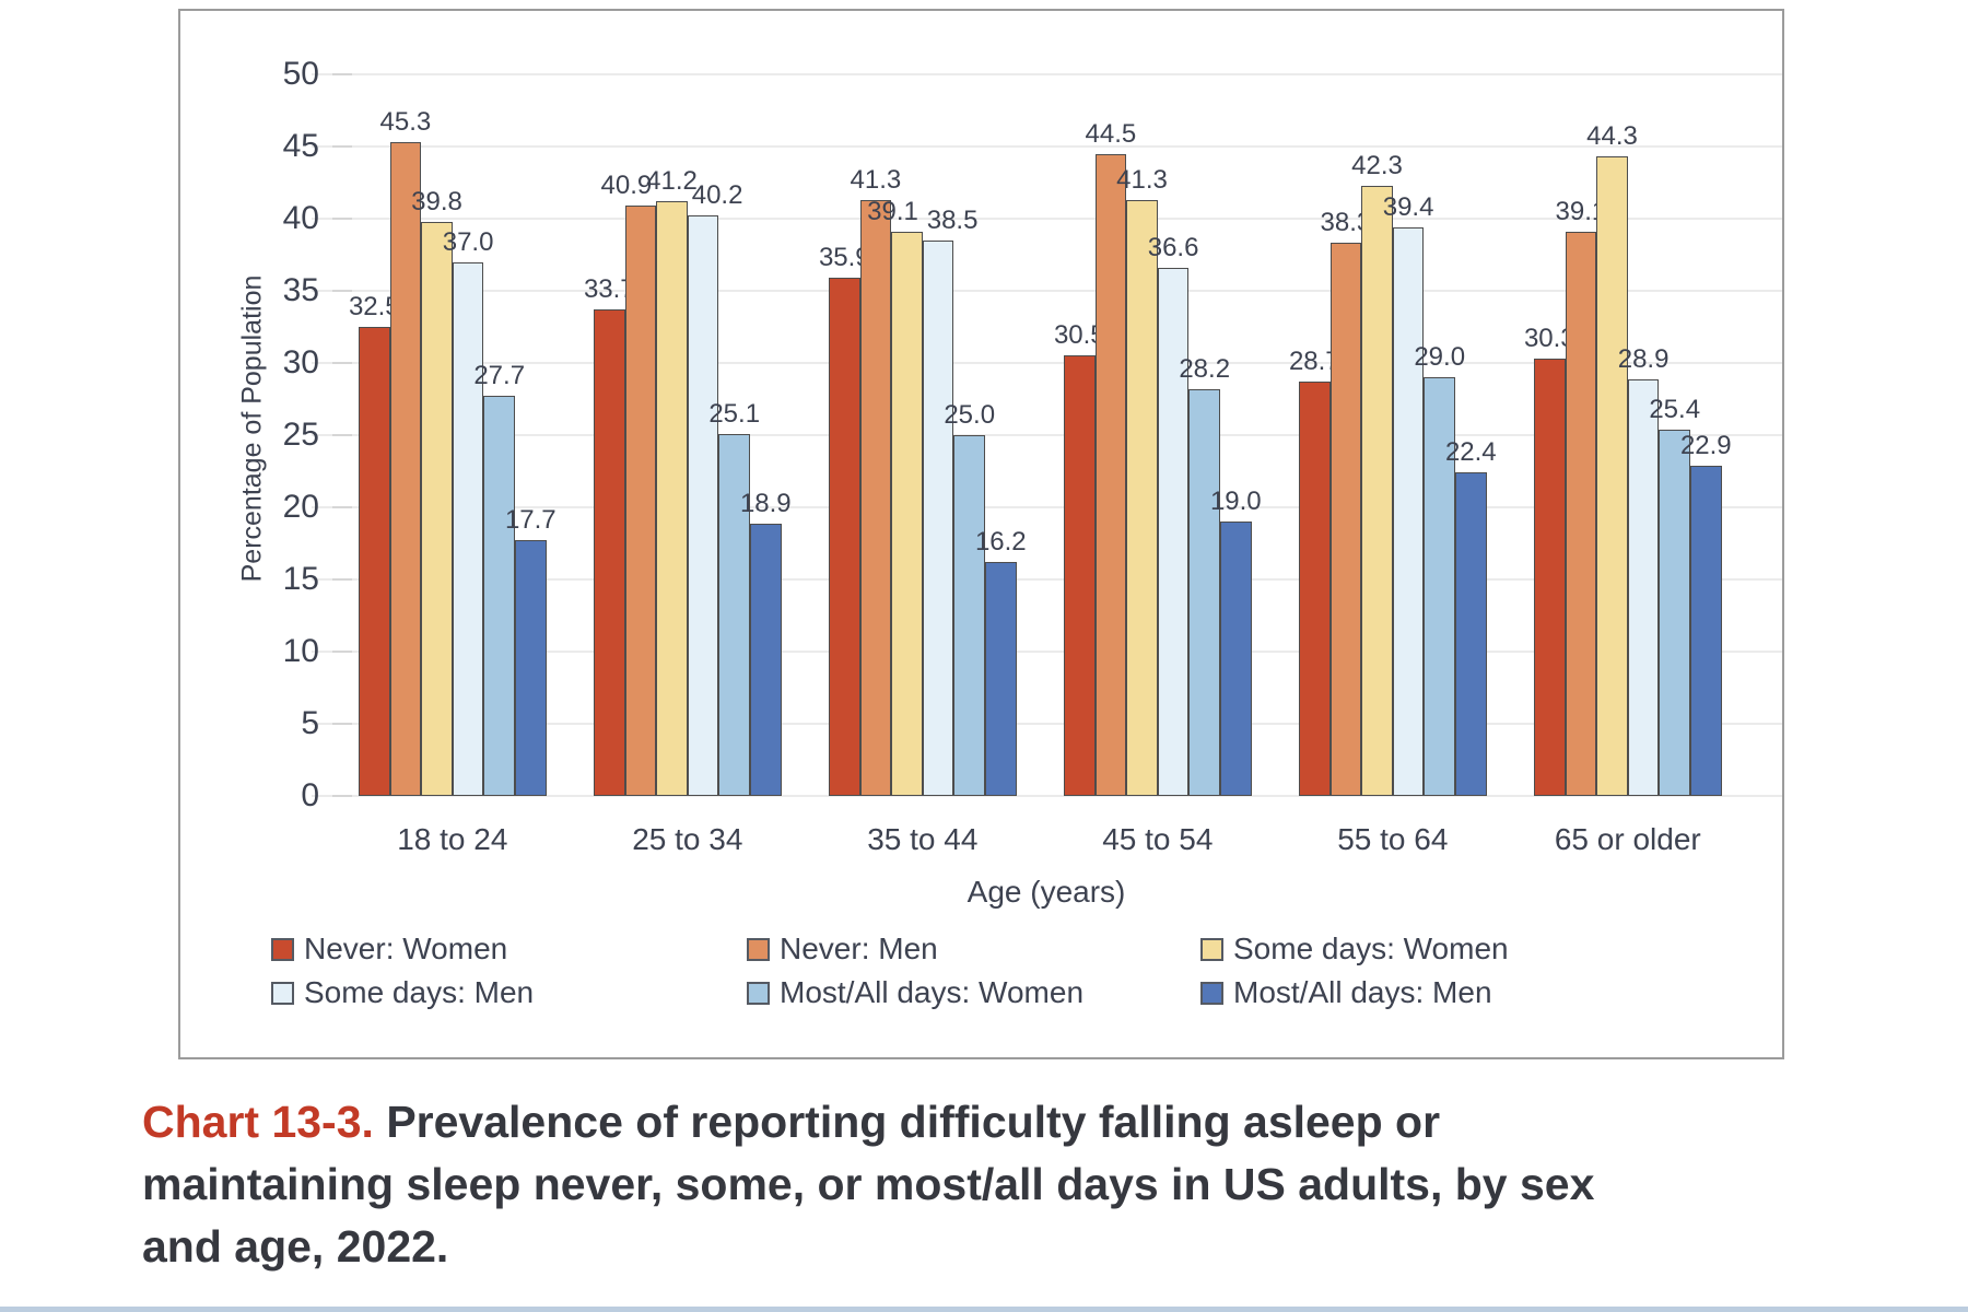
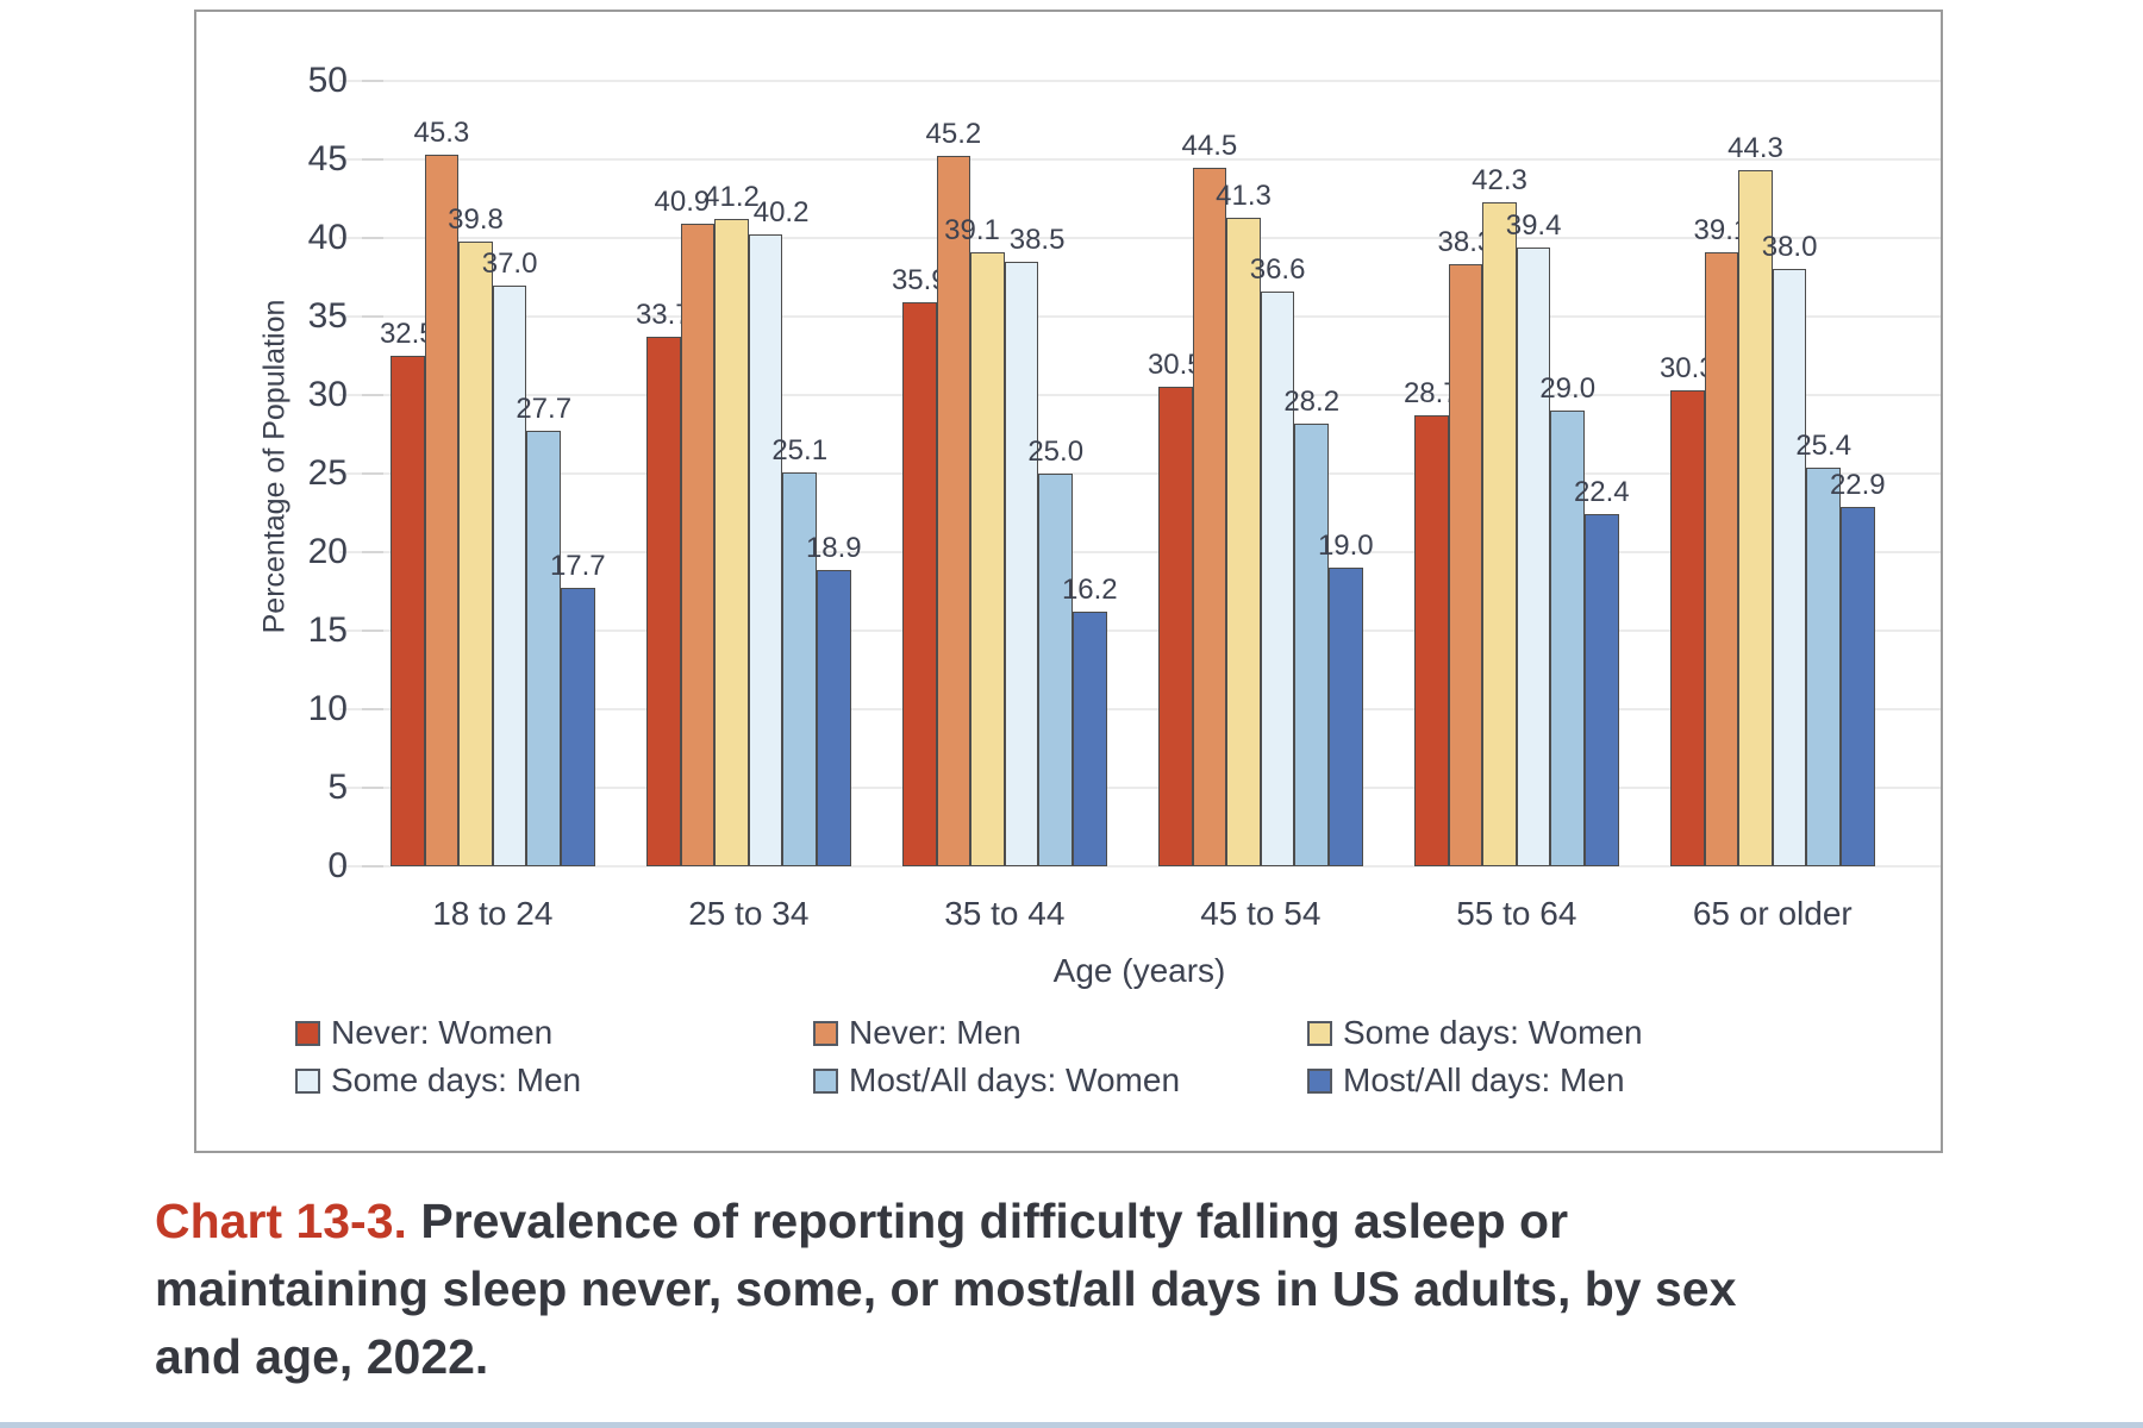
Never: Men/35 to 44: 41.3 -> 45.2
Some days: Men/65 or older: 28.9 -> 38.0
